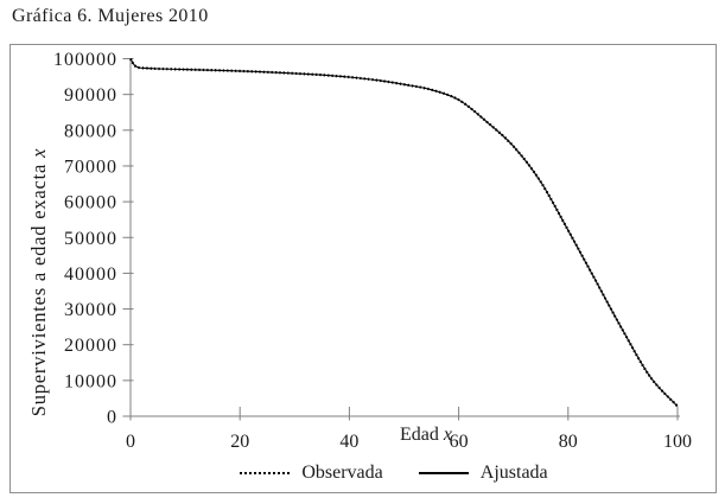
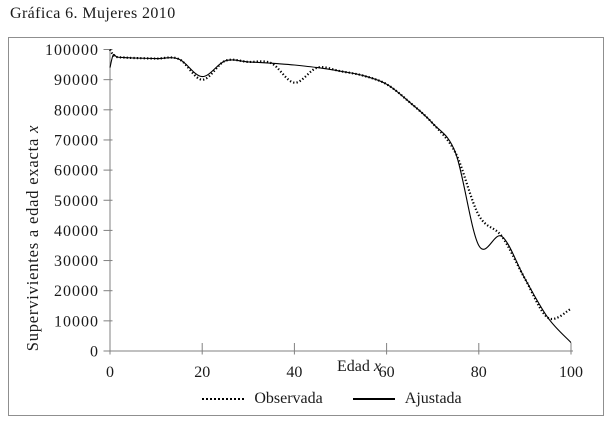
Ajustada/0: 100000 -> 94000
Observada/20: 97000 -> 90000
Ajustada/20: 97000 -> 91000
Observada/40: 95000 -> 89000
Observada/80: 52000 -> 45000
Ajustada/80: 52000 -> 35000
Observada/100: 3000 -> 14000
